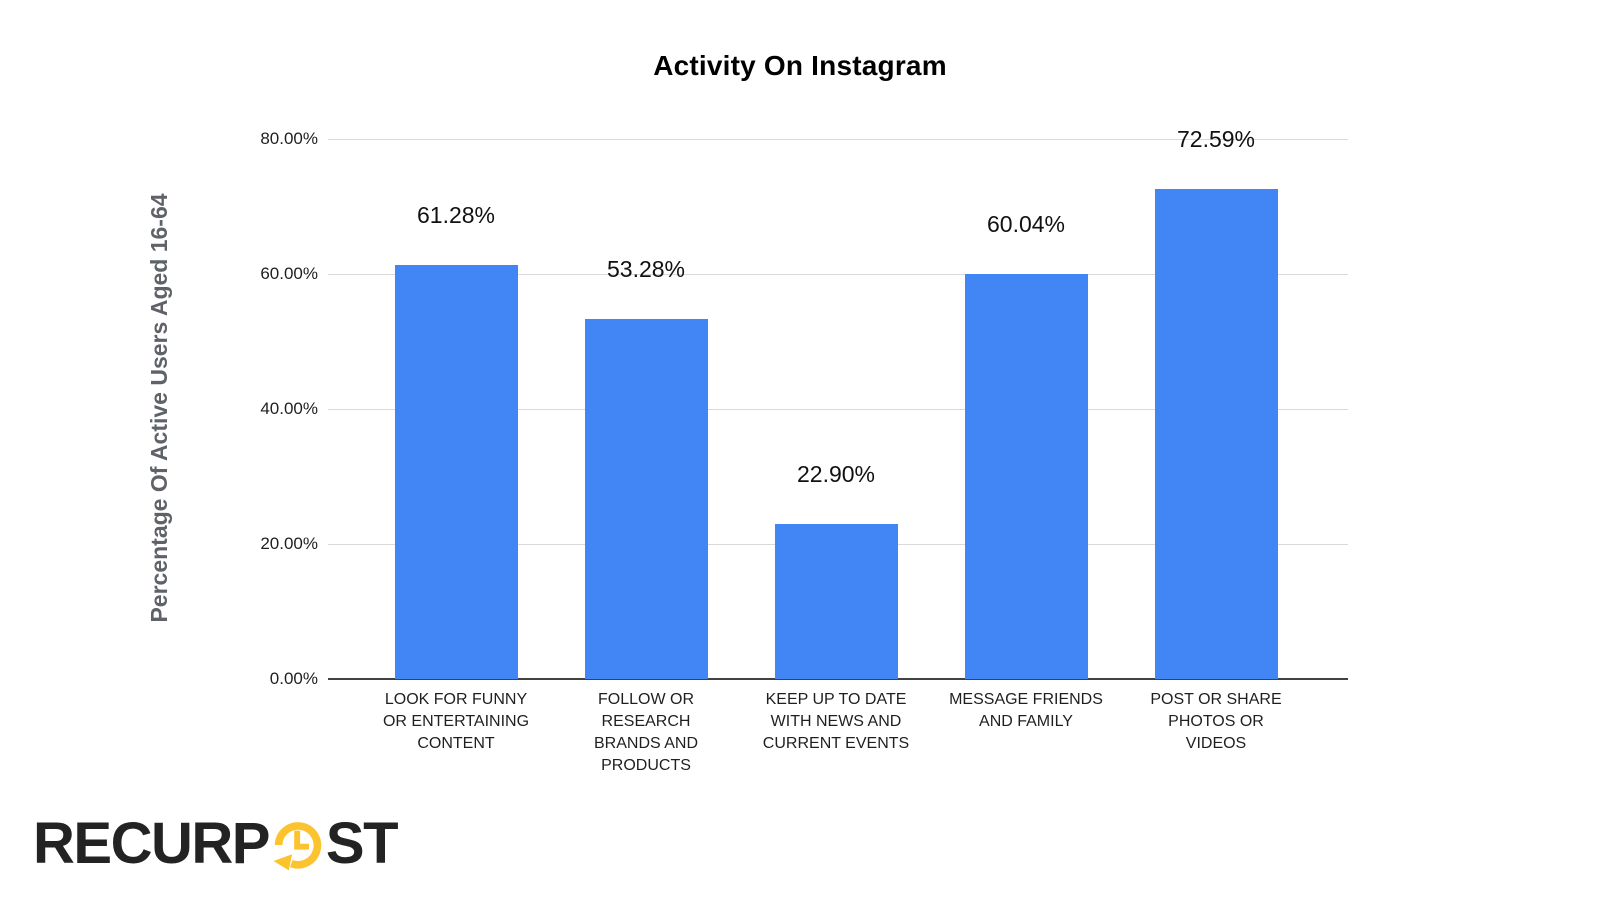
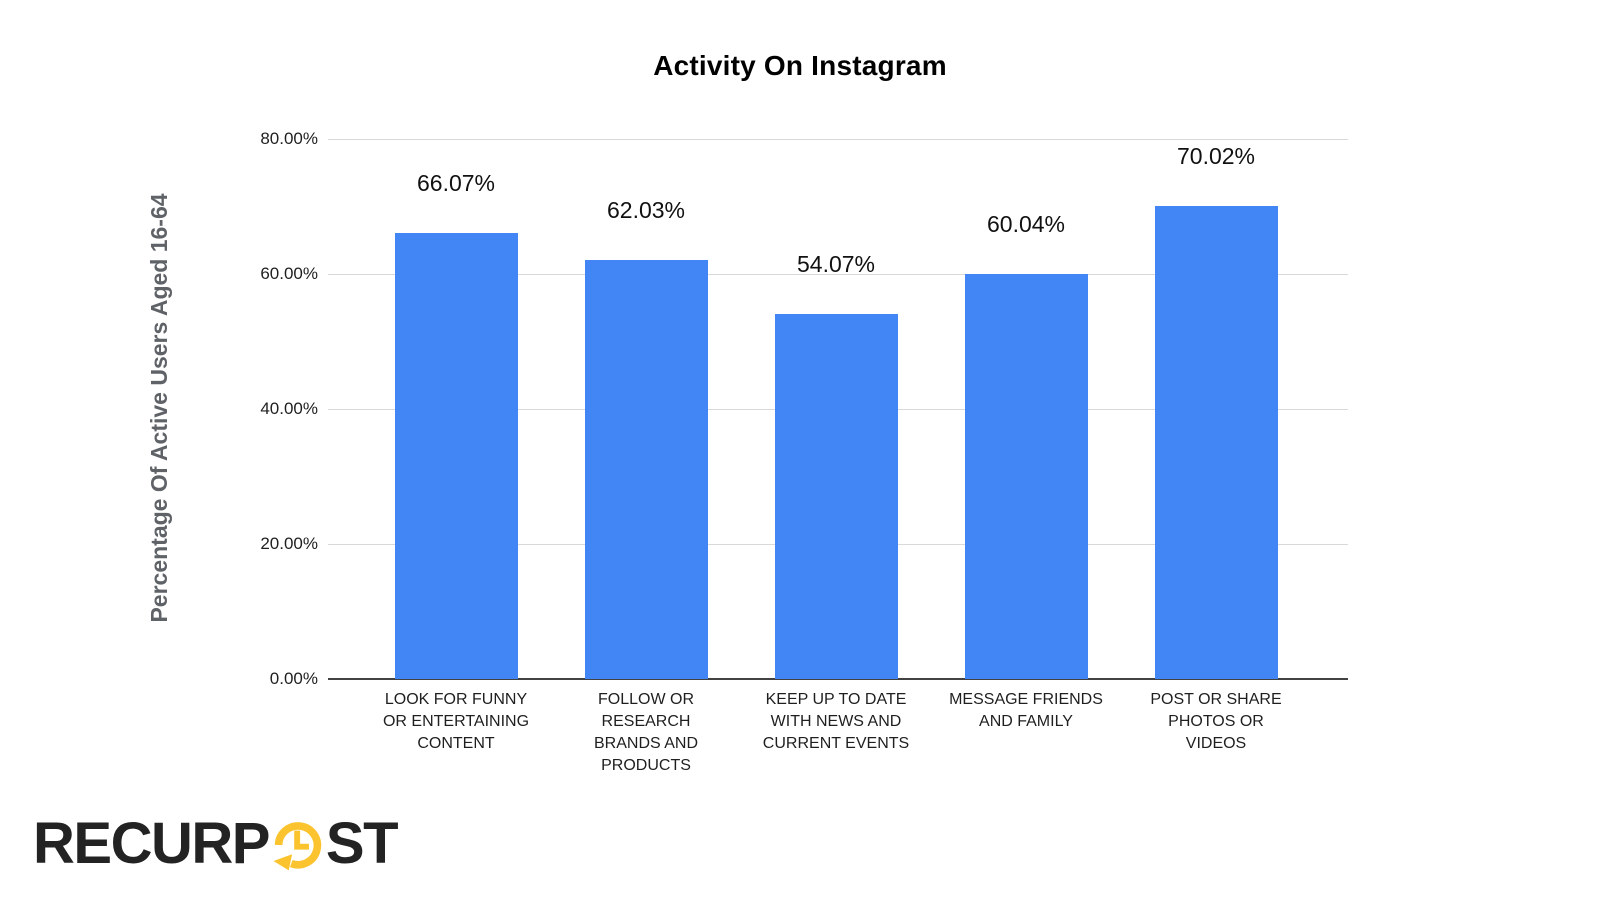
LOOK FOR FUNNY OR ENTERTAINING CONTENT: 61.28% -> 66.07%
FOLLOW OR RESEARCH BRANDS AND PRODUCTS: 53.28% -> 62.03%
KEEP UP TO DATE WITH NEWS AND CURRENT EVENTS: 22.90% -> 54.07%
POST OR SHARE PHOTOS OR VIDEOS: 72.59% -> 70.02%
